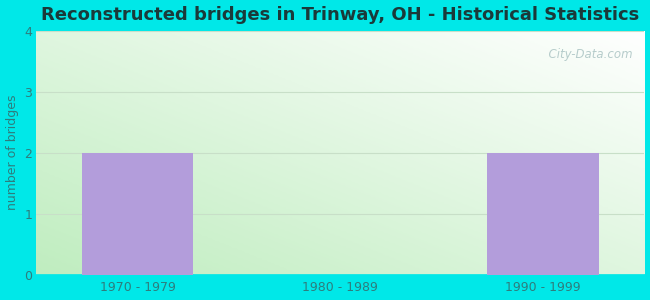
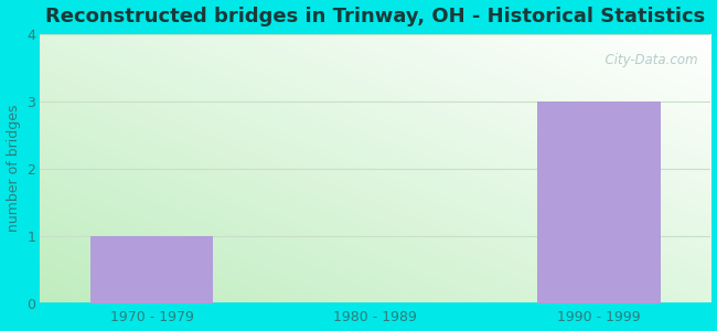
1970 - 1979: 2 -> 1
1990 - 1999: 2 -> 3
